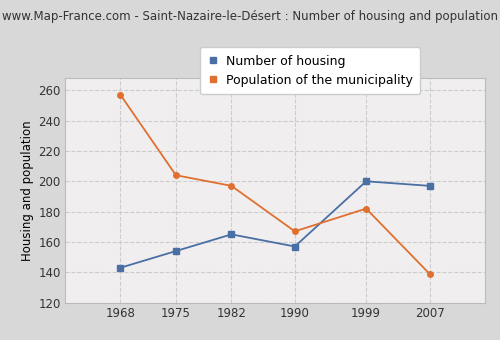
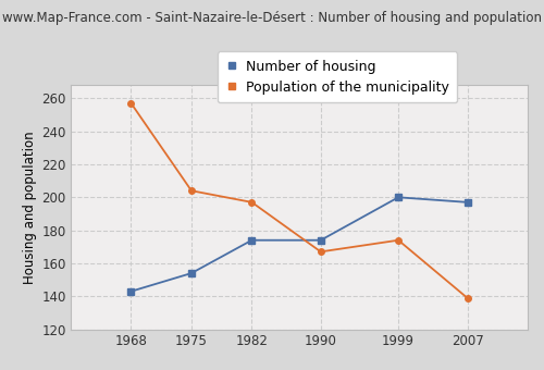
Number of housing/1982: 165 -> 174
Number of housing/1990: 157 -> 174
Population of the municipality/1999: 182 -> 174
